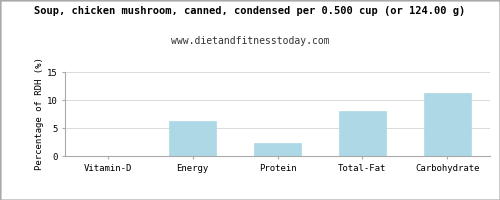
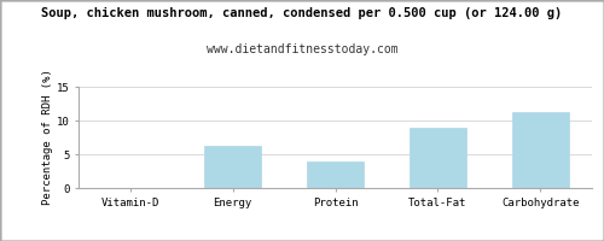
Protein: 2.4 -> 4.0
Total-Fat: 8.0 -> 8.9
